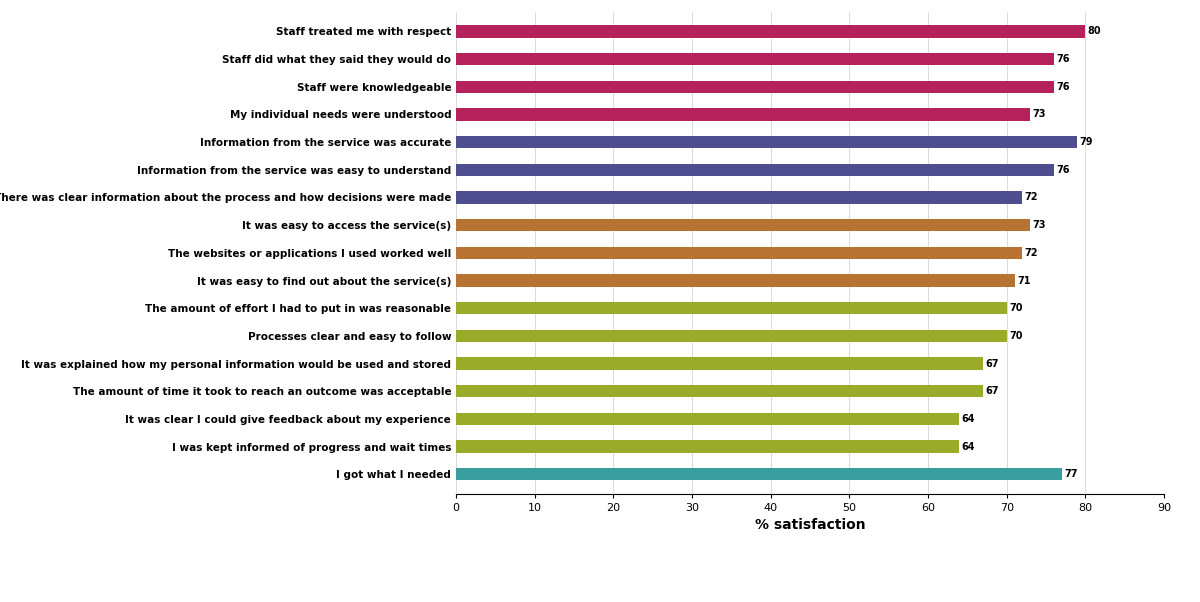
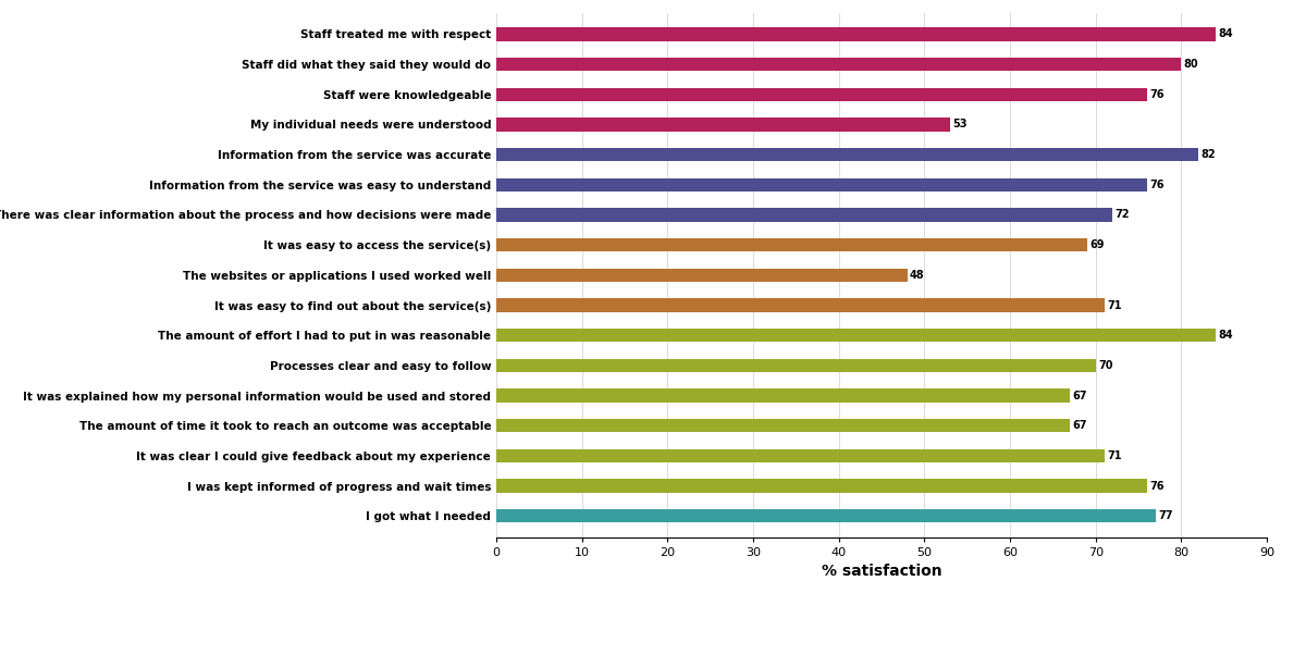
Staff treated me with respect: 80 -> 84
Staff did what they said they would do: 76 -> 80
My individual needs were understood: 73 -> 53
Information from the service was accurate: 79 -> 82
It was easy to access the service(s): 73 -> 69
The websites or applications I used worked well: 72 -> 48
The amount of effort I had to put in was reasonable: 70 -> 84
It was clear I could give feedback about my experience: 64 -> 71
I was kept informed of progress and wait times: 64 -> 76
